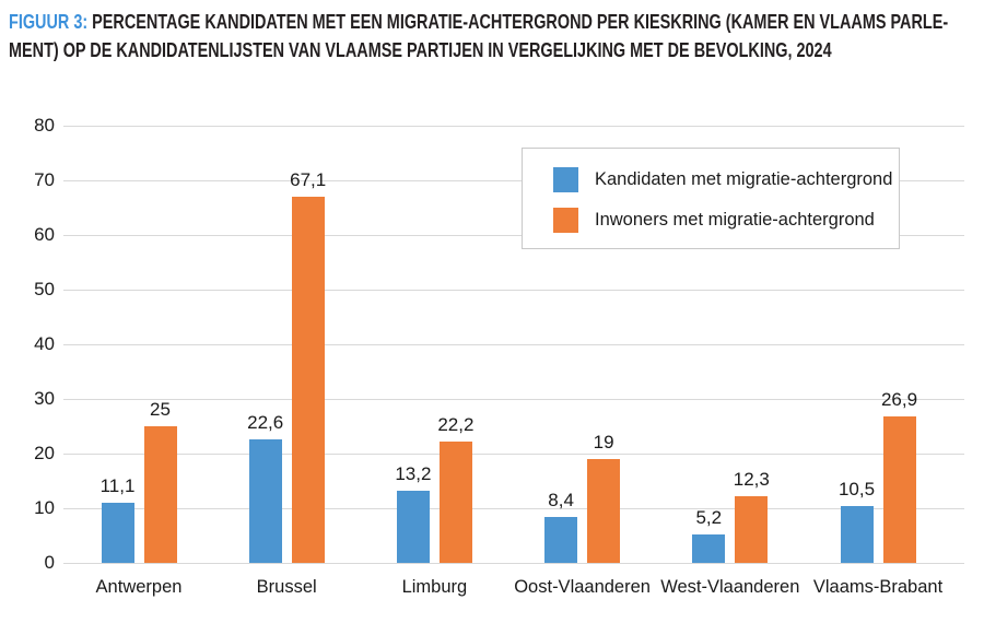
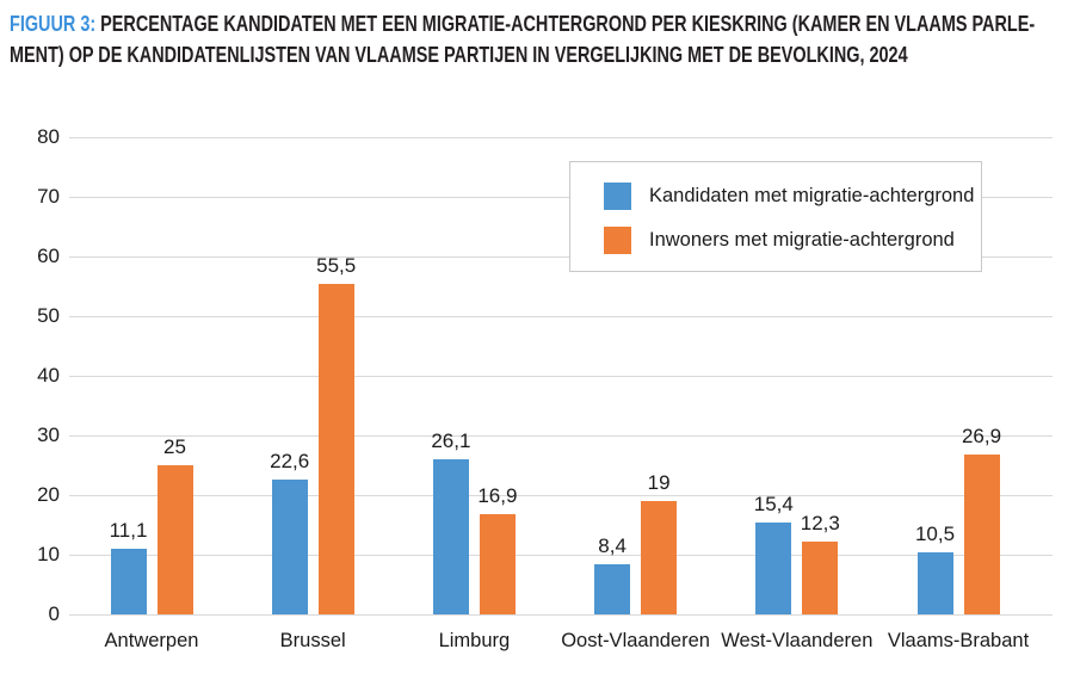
Inwoners met migratie-achtergrond/Brussel: 67,1 -> 55,5
Kandidaten met migratie-achtergrond/Limburg: 13,2 -> 26,1
Inwoners met migratie-achtergrond/Limburg: 22,2 -> 16,9
Kandidaten met migratie-achtergrond/West-Vlaanderen: 5,2 -> 15,4
